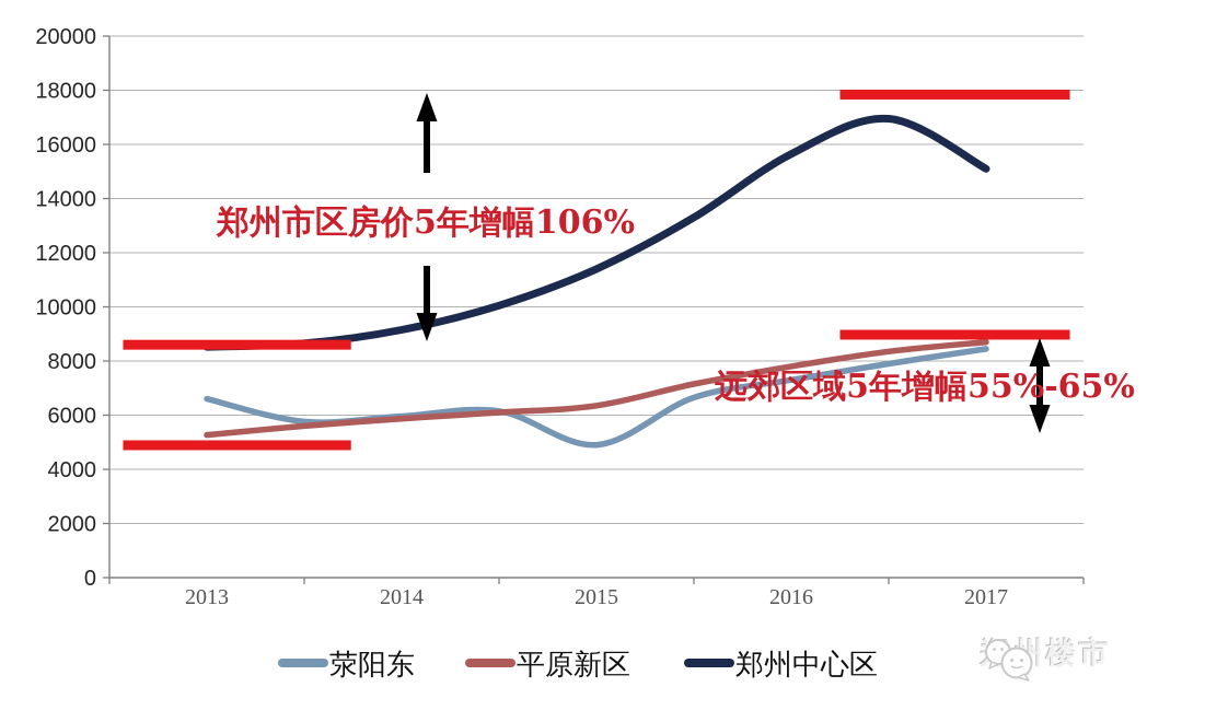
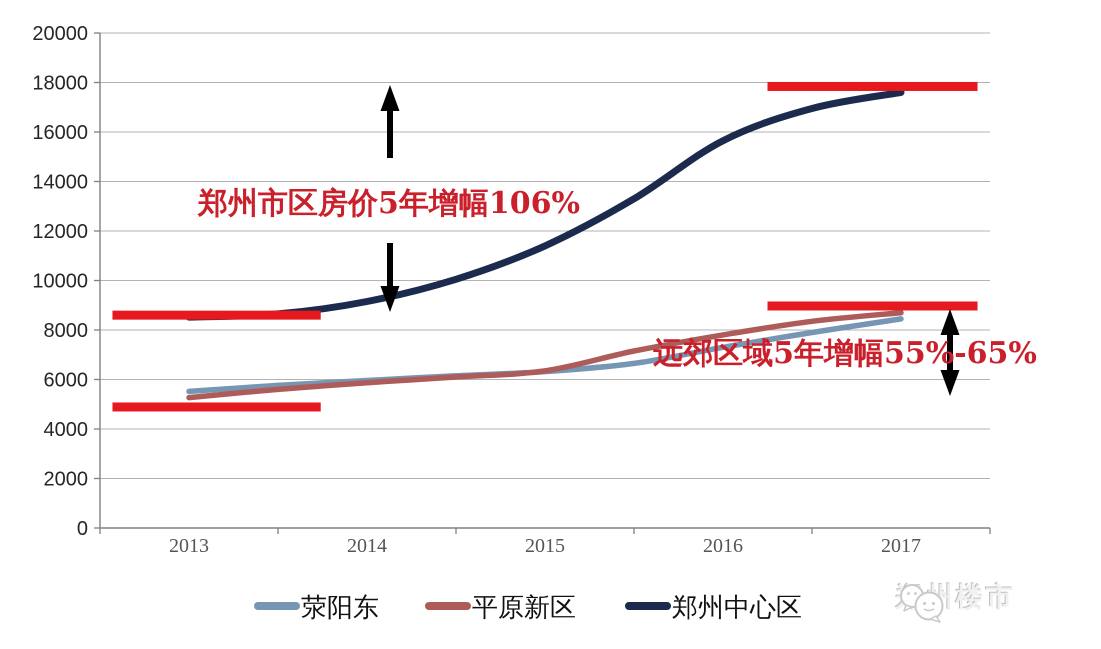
荥阳东/2013: 6600 -> 5500
荥阳东/2015: 4900 -> 6300
郑州中心区/2017: 15100 -> 17600
